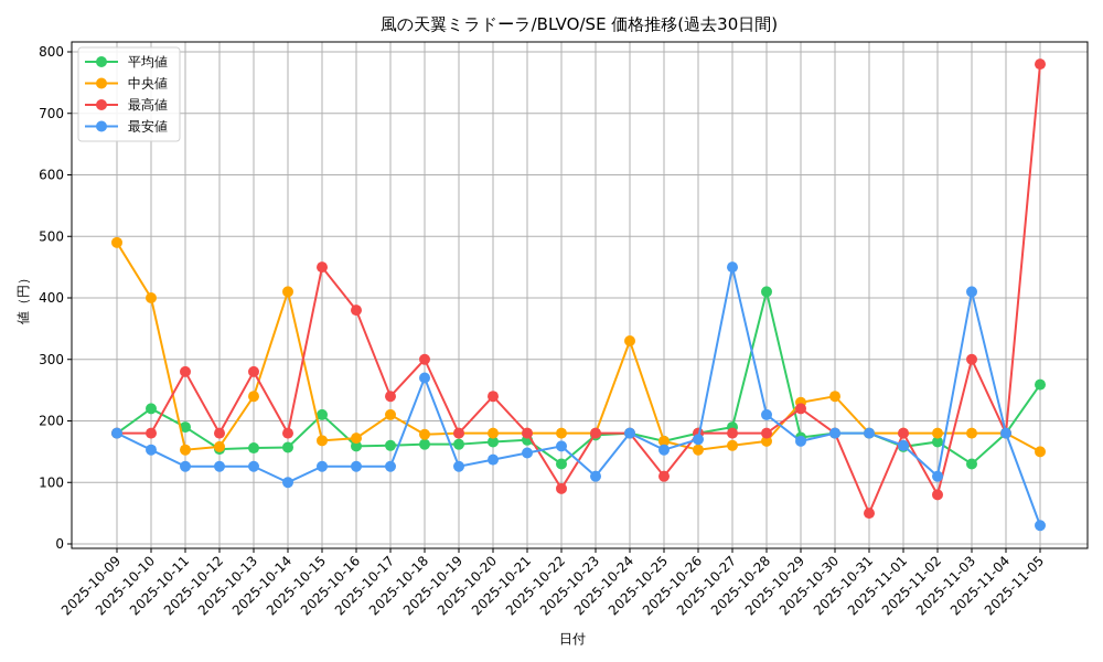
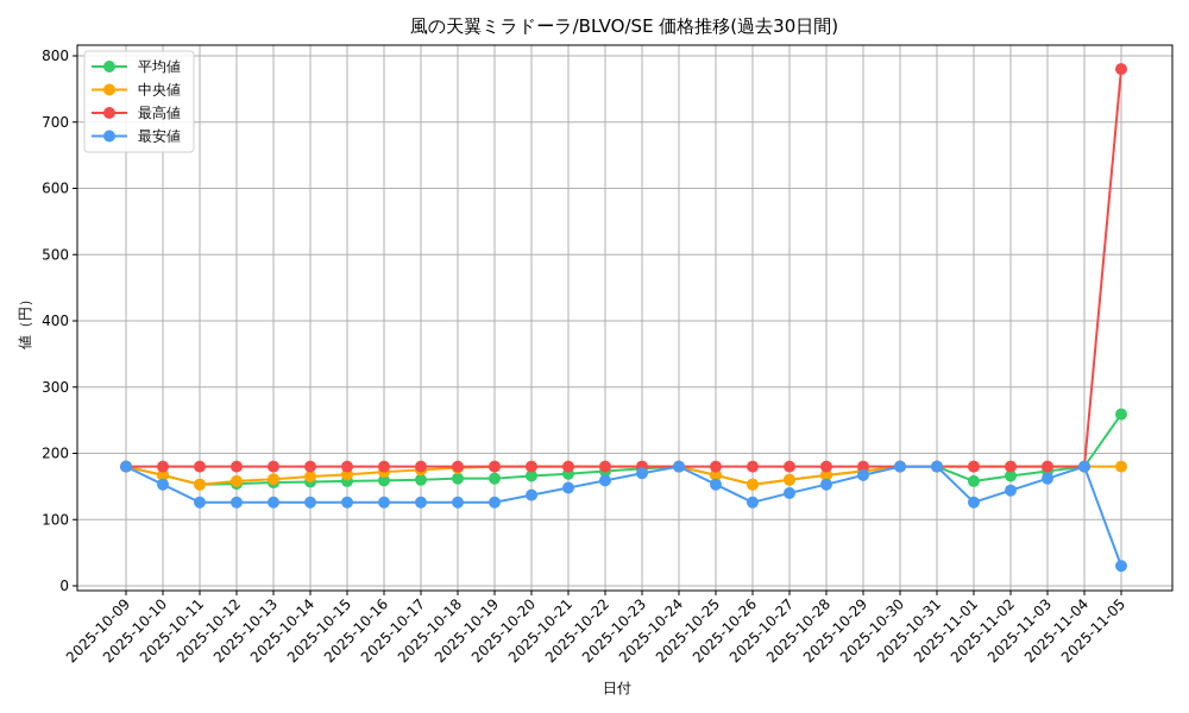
中央値/2025-10-09: 490 -> 180
平均値/2025-10-10: 220 -> 170
中央値/2025-10-10: 400 -> 170
平均値/2025-10-11: 190 -> 150
最高値/2025-10-11: 280 -> 180
中央値/2025-10-13: 240 -> 160
最高値/2025-10-13: 280 -> 180
中央値/2025-10-14: 410 -> 160
最安値/2025-10-14: 100 -> 130
平均値/2025-10-15: 210 -> 160
最高値/2025-10-15: 450 -> 180
最高値/2025-10-16: 380 -> 180
中央値/2025-10-17: 210 -> 180
最高値/2025-10-17: 240 -> 180
最高値/2025-10-18: 300 -> 180
最安値/2025-10-18: 270 -> 130
最高値/2025-10-20: 240 -> 180
平均値/2025-10-22: 130 -> 170
最高値/2025-10-22: 90 -> 180
最安値/2025-10-23: 110 -> 170
中央値/2025-10-24: 330 -> 180
最高値/2025-10-25: 110 -> 180
平均値/2025-10-26: 180 -> 150
最安値/2025-10-26: 170 -> 130
平均値/2025-10-27: 190 -> 160
最安値/2025-10-27: 450 -> 140
平均値/2025-10-28: 410 -> 170
最安値/2025-10-28: 210 -> 150
中央値/2025-10-29: 230 -> 170
最高値/2025-10-29: 220 -> 180
中央値/2025-10-30: 240 -> 180
最高値/2025-10-31: 50 -> 180
最安値/2025-11-01: 160 -> 130
最高値/2025-11-02: 80 -> 180
最安値/2025-11-02: 110 -> 140
平均値/2025-11-03: 130 -> 170
最高値/2025-11-03: 300 -> 180
最安値/2025-11-03: 410 -> 160
中央値/2025-11-05: 150 -> 180
